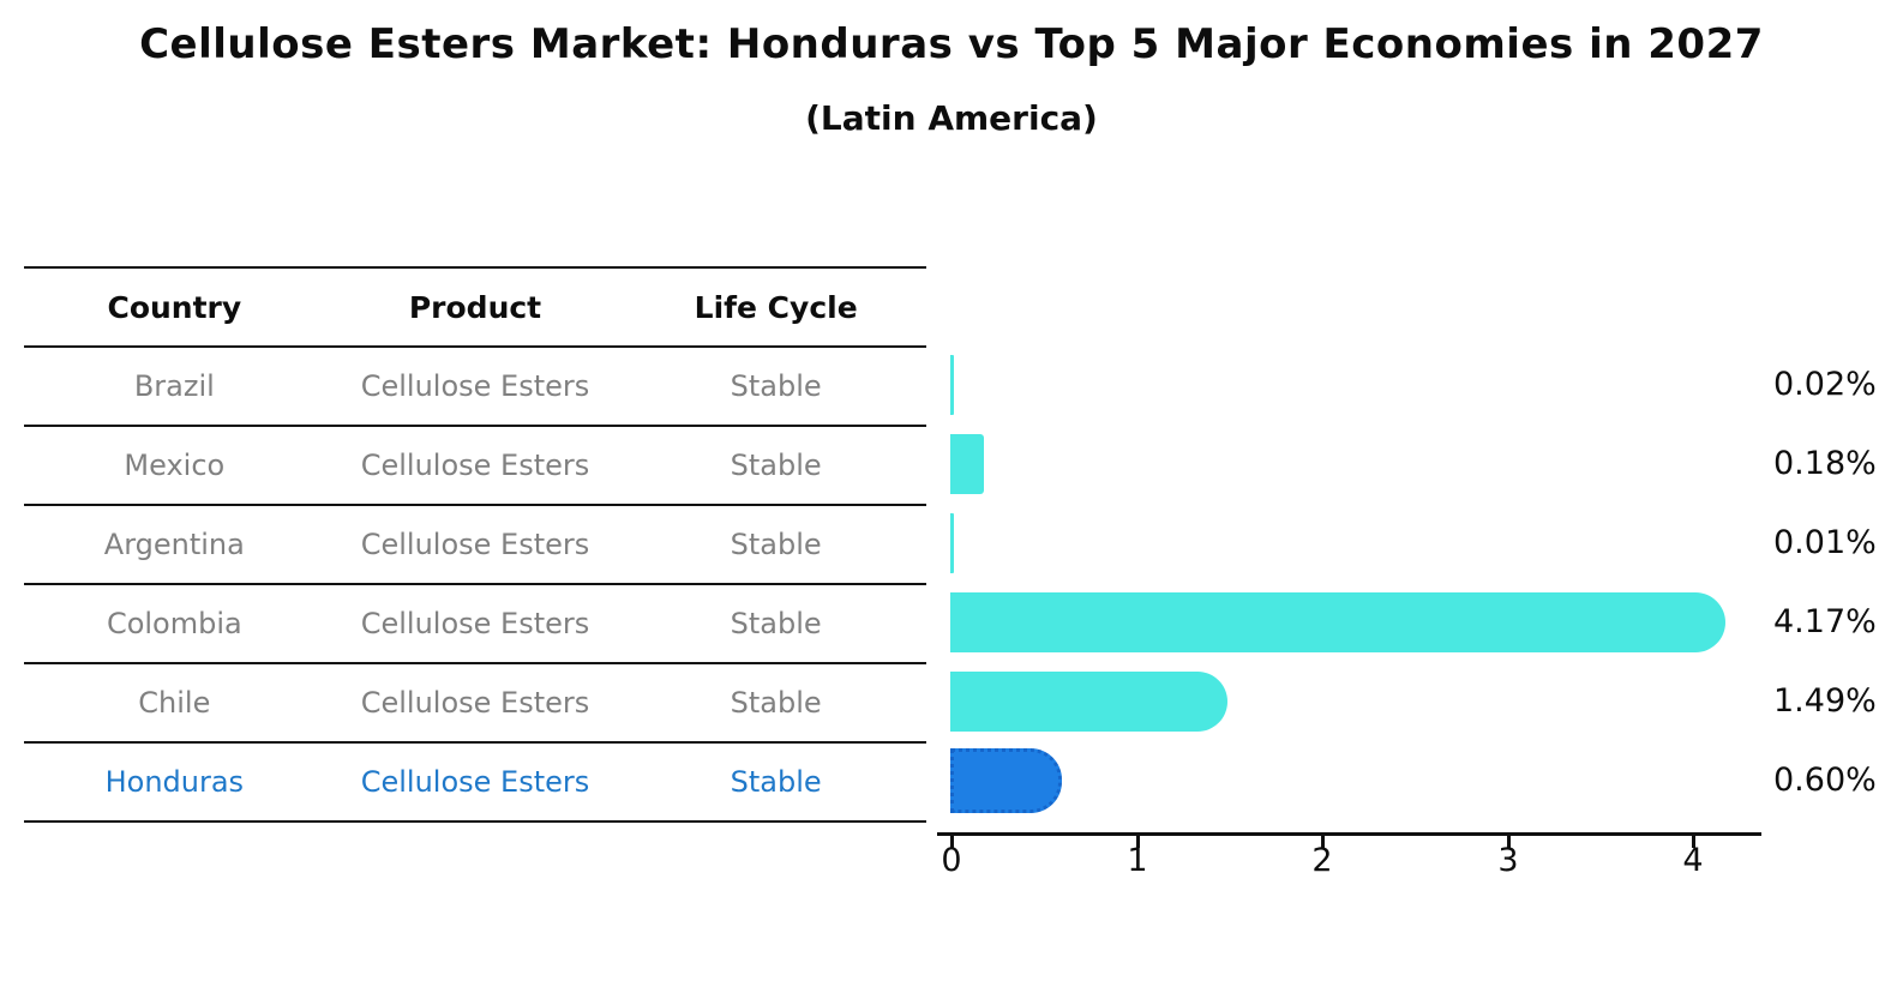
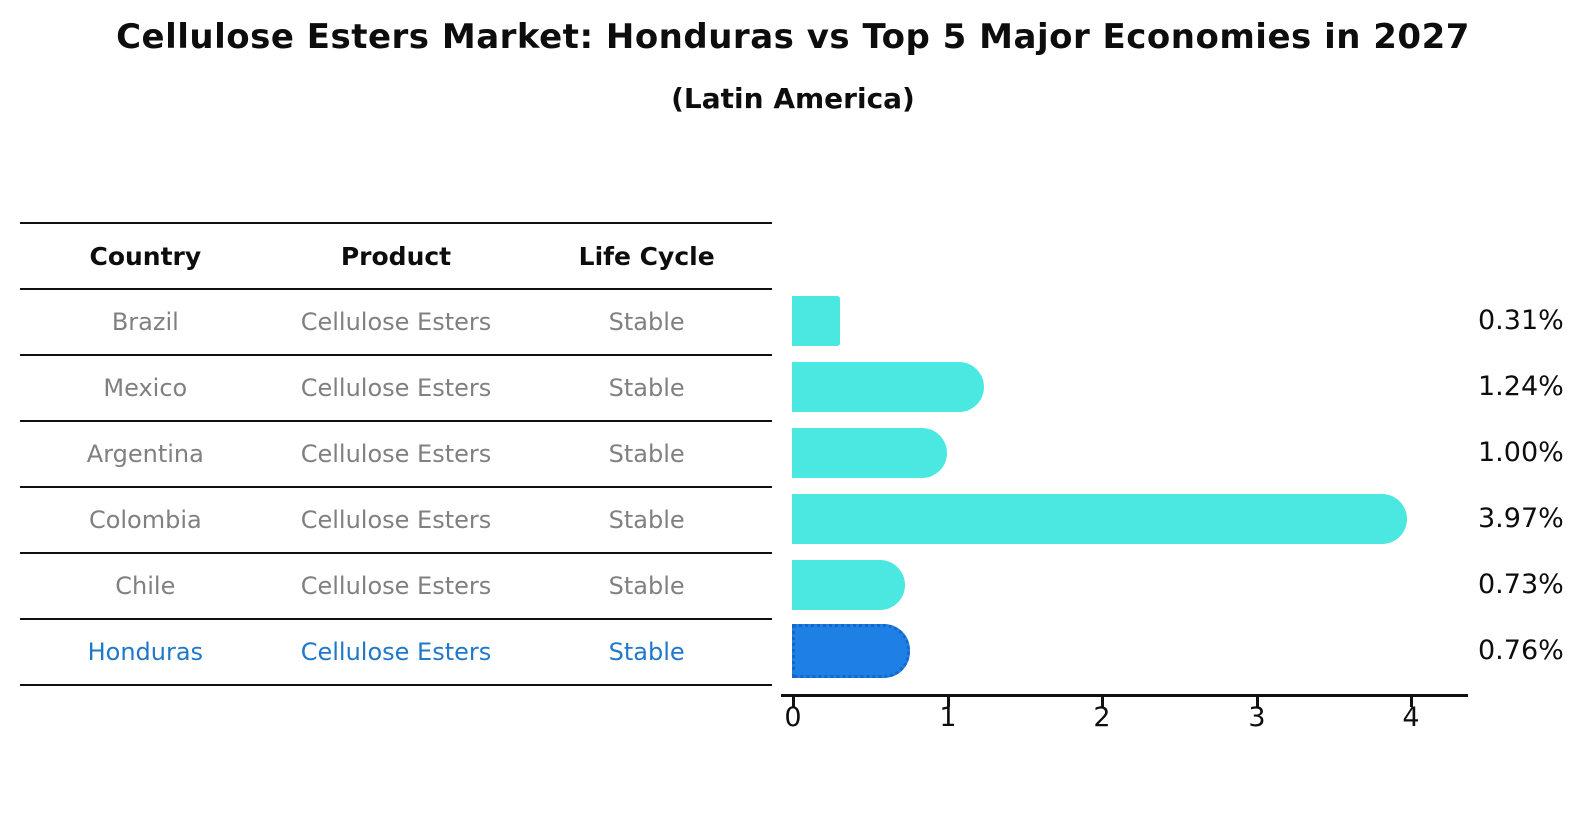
Brazil: 0.02% -> 0.31%
Mexico: 0.18% -> 1.24%
Argentina: 0.01% -> 1.00%
Colombia: 4.17% -> 3.97%
Chile: 1.49% -> 0.73%
Honduras: 0.60% -> 0.76%
